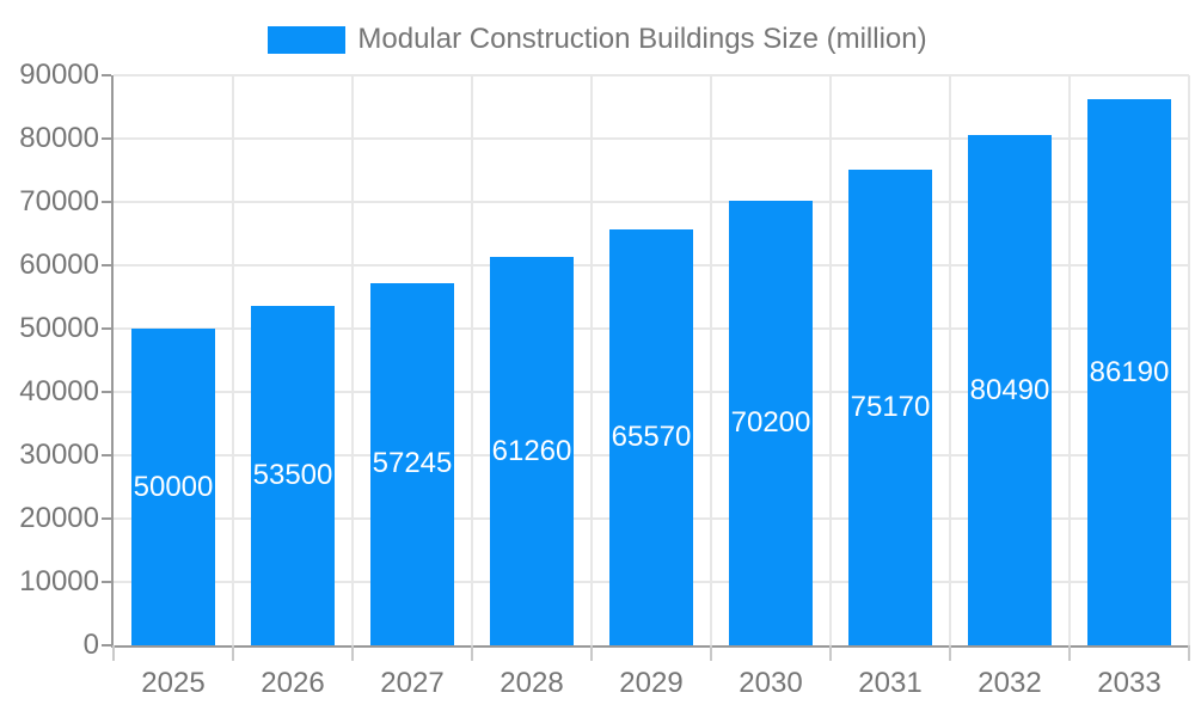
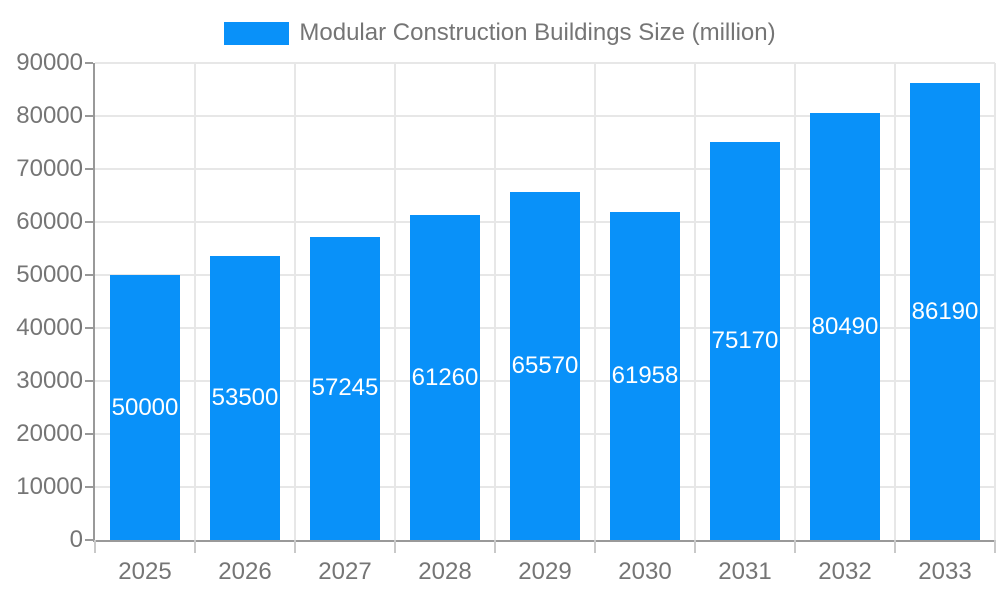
2030: 70200 -> 61958
